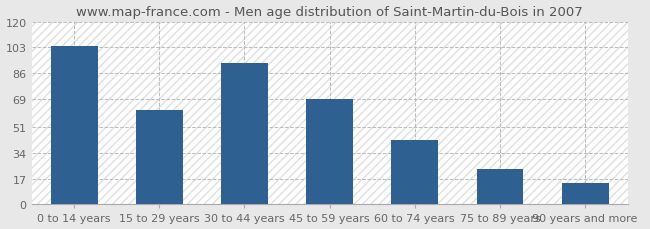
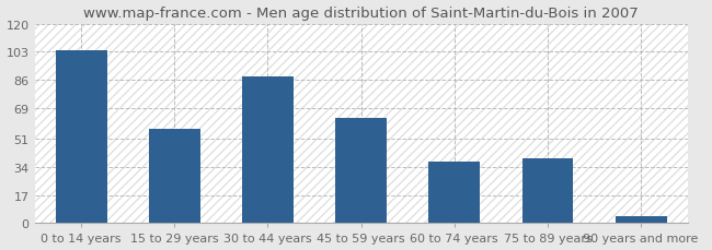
15 to 29 years: 62 -> 57
30 to 44 years: 93 -> 88
45 to 59 years: 69 -> 63
60 to 74 years: 42 -> 37
75 to 89 years: 23 -> 39
90 years and more: 14 -> 4
